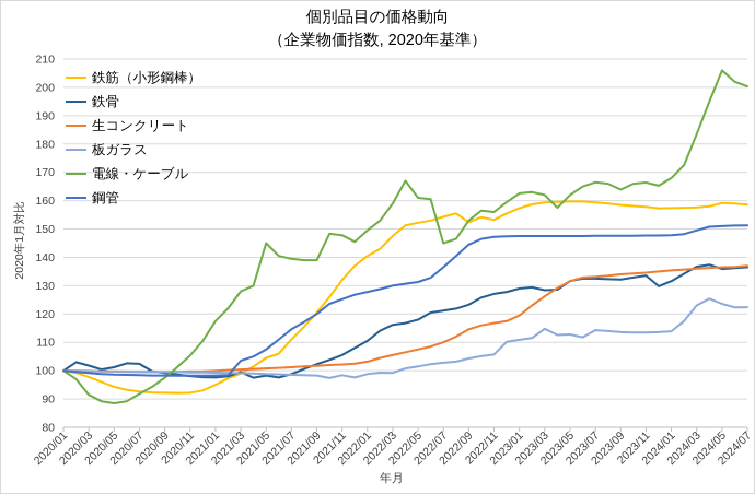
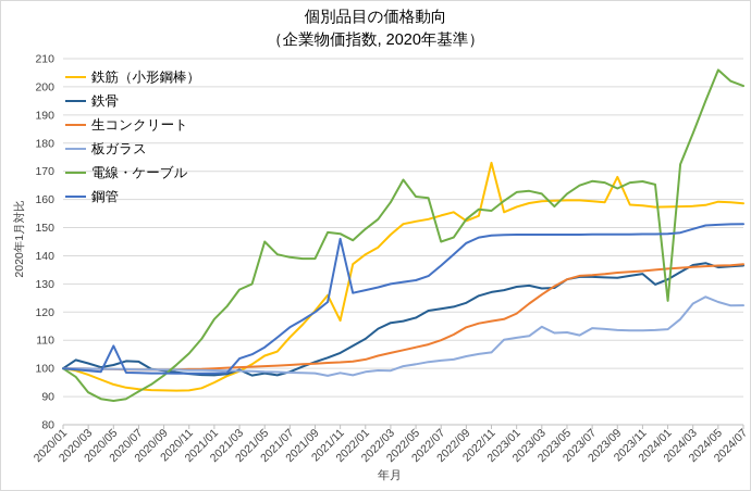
鋼管/2020/05: 99 -> 108
鉄筋（小形鋼棒）/2021/11: 132 -> 117
鋼管/2021/11: 125 -> 146
鉄筋（小形鋼棒）/2022/11: 153 -> 173
鉄筋（小形鋼棒）/2023/09: 158 -> 168
電線・ケーブル/2024/01: 168 -> 124
